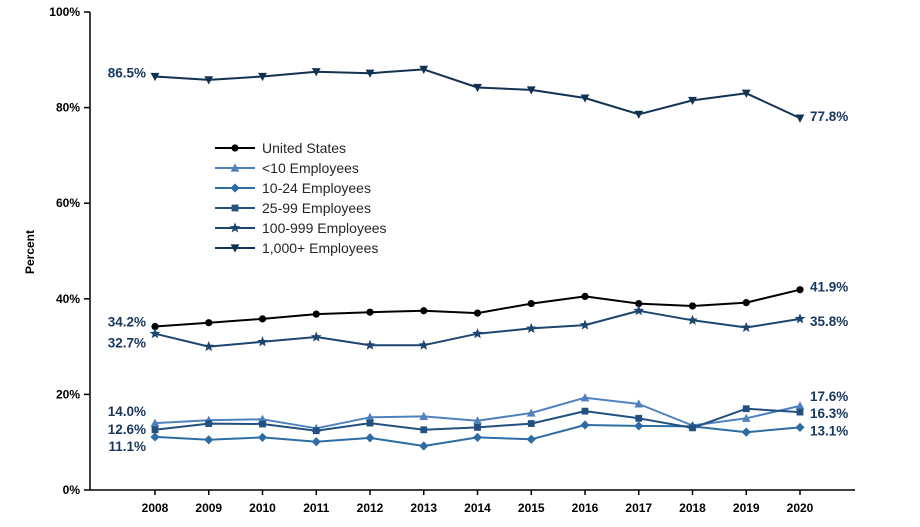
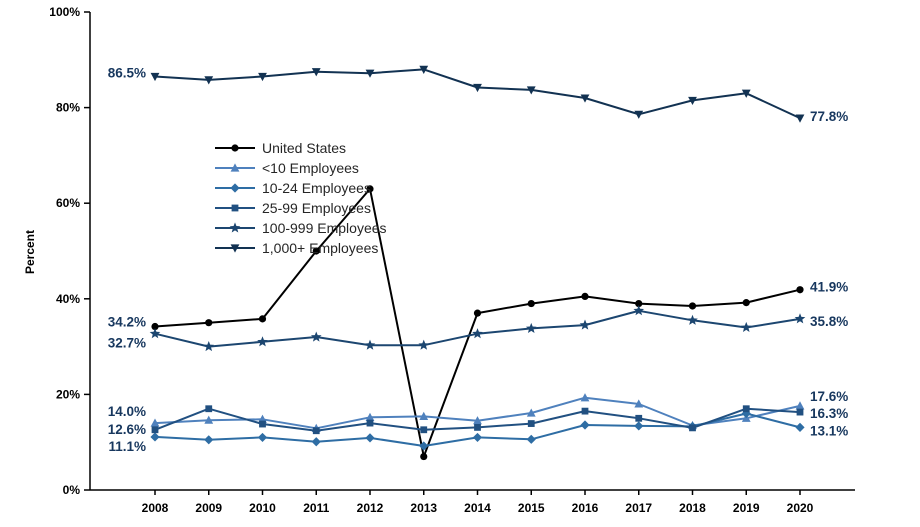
25-99 Employees/2009: 14% -> 17%
United States/2011: 37% -> 50%
United States/2012: 37% -> 63%
United States/2013: 38% -> 7%
10-24 Employees/2019: 12% -> 16%
